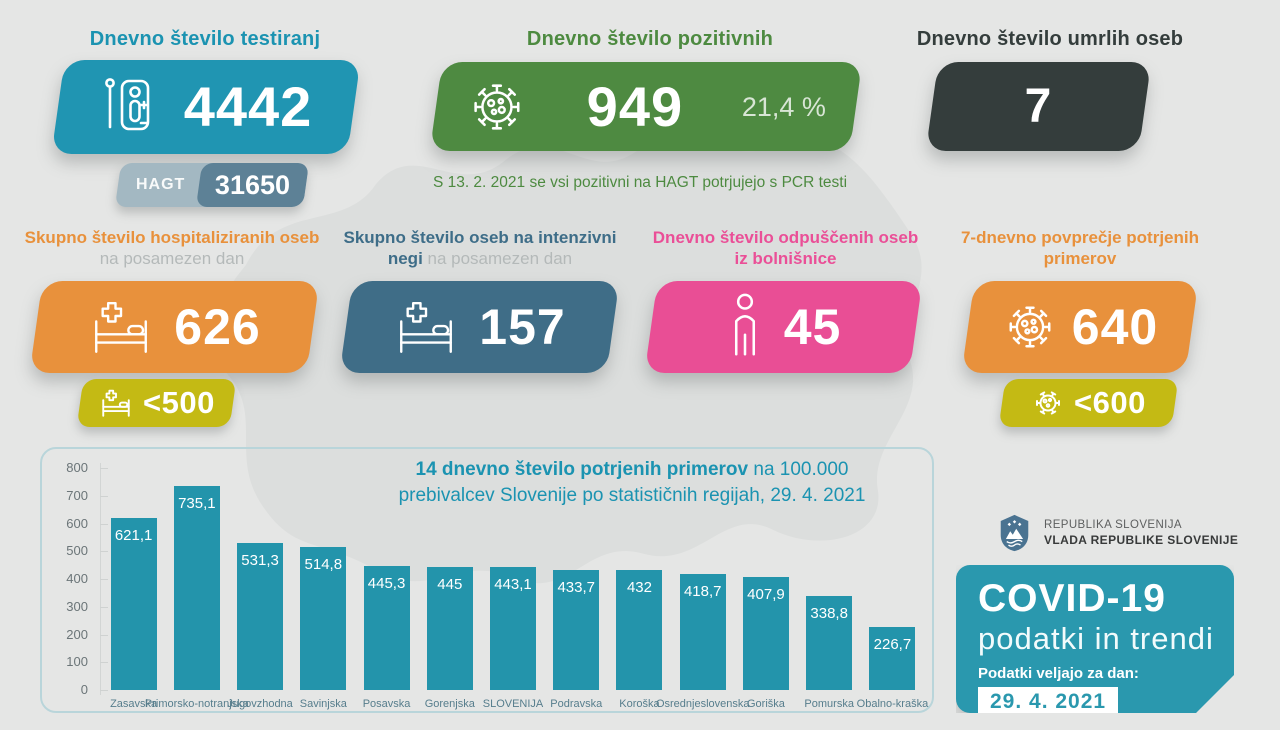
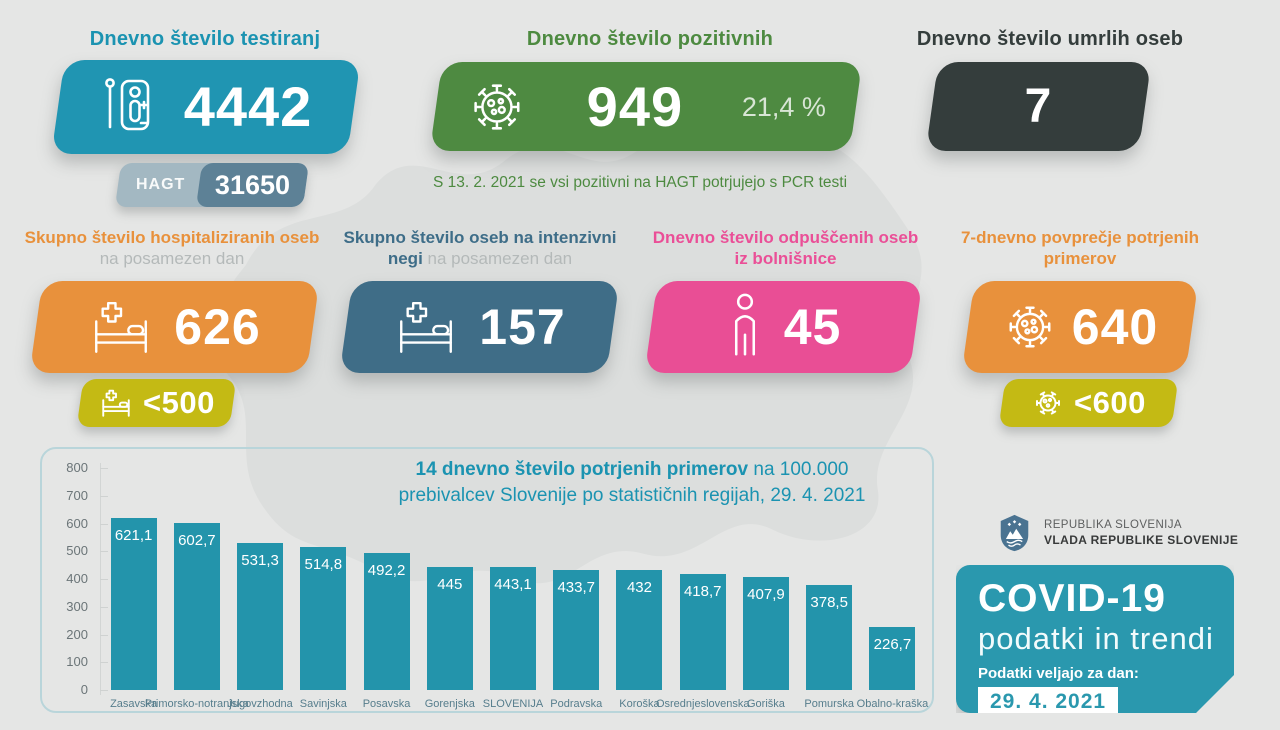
Primorsko-notranjska: 735,1 -> 602,7
Posavska: 445,3 -> 492,2
Pomurska: 338,8 -> 378,5
